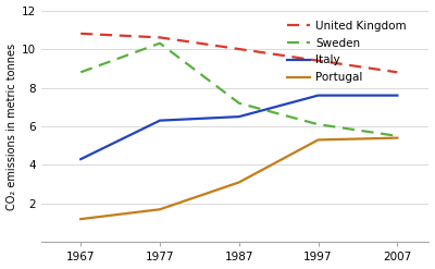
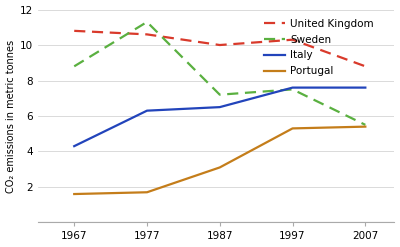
Portugal/1967: 1.2 -> 1.6
Sweden/1977: 10.3 -> 11.3
United Kingdom/1997: 9.4 -> 10.3
Sweden/1997: 6.1 -> 7.5
